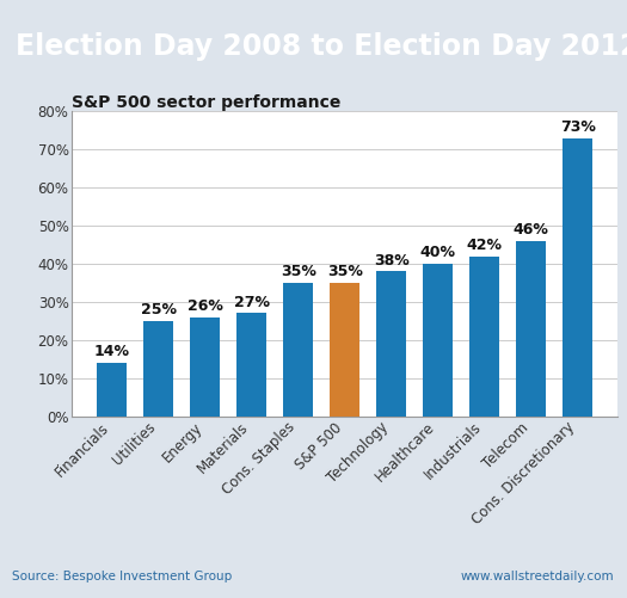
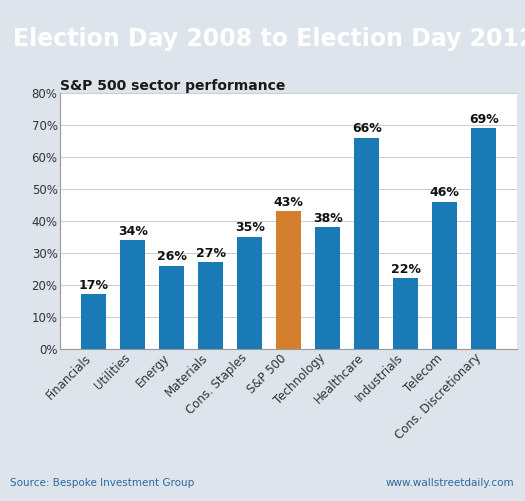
Financials: 14% -> 17%
Utilities: 25% -> 34%
S&P 500: 35% -> 43%
Healthcare: 40% -> 66%
Industrials: 42% -> 22%
Cons. Discretionary: 73% -> 69%
